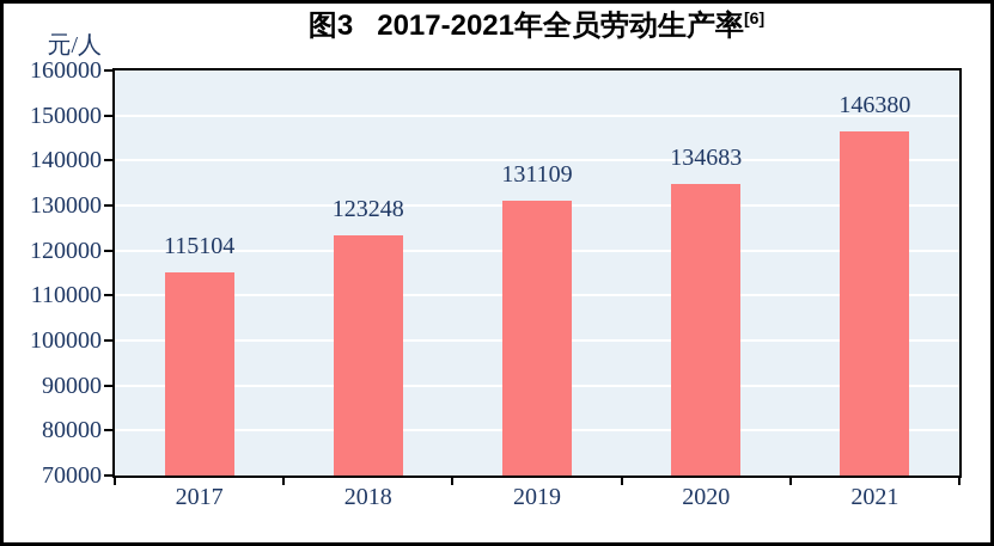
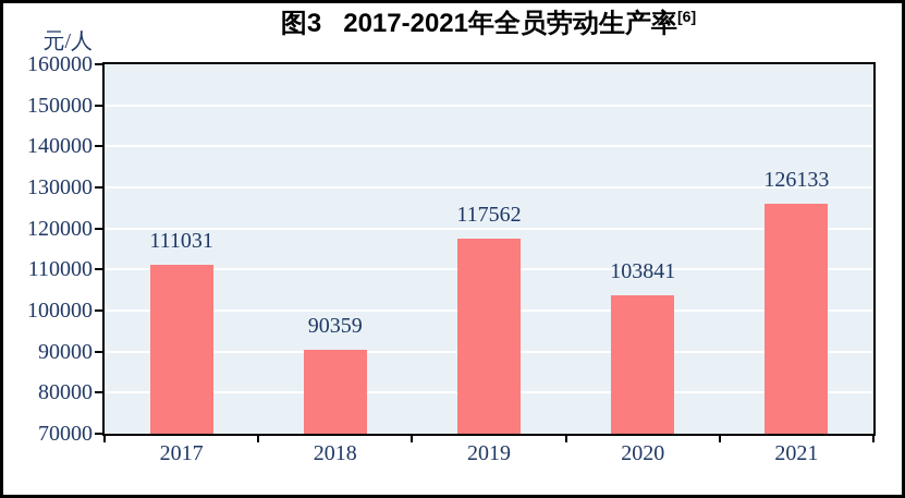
2017: 115104 -> 111031
2018: 123248 -> 90359
2019: 131109 -> 117562
2020: 134683 -> 103841
2021: 146380 -> 126133
